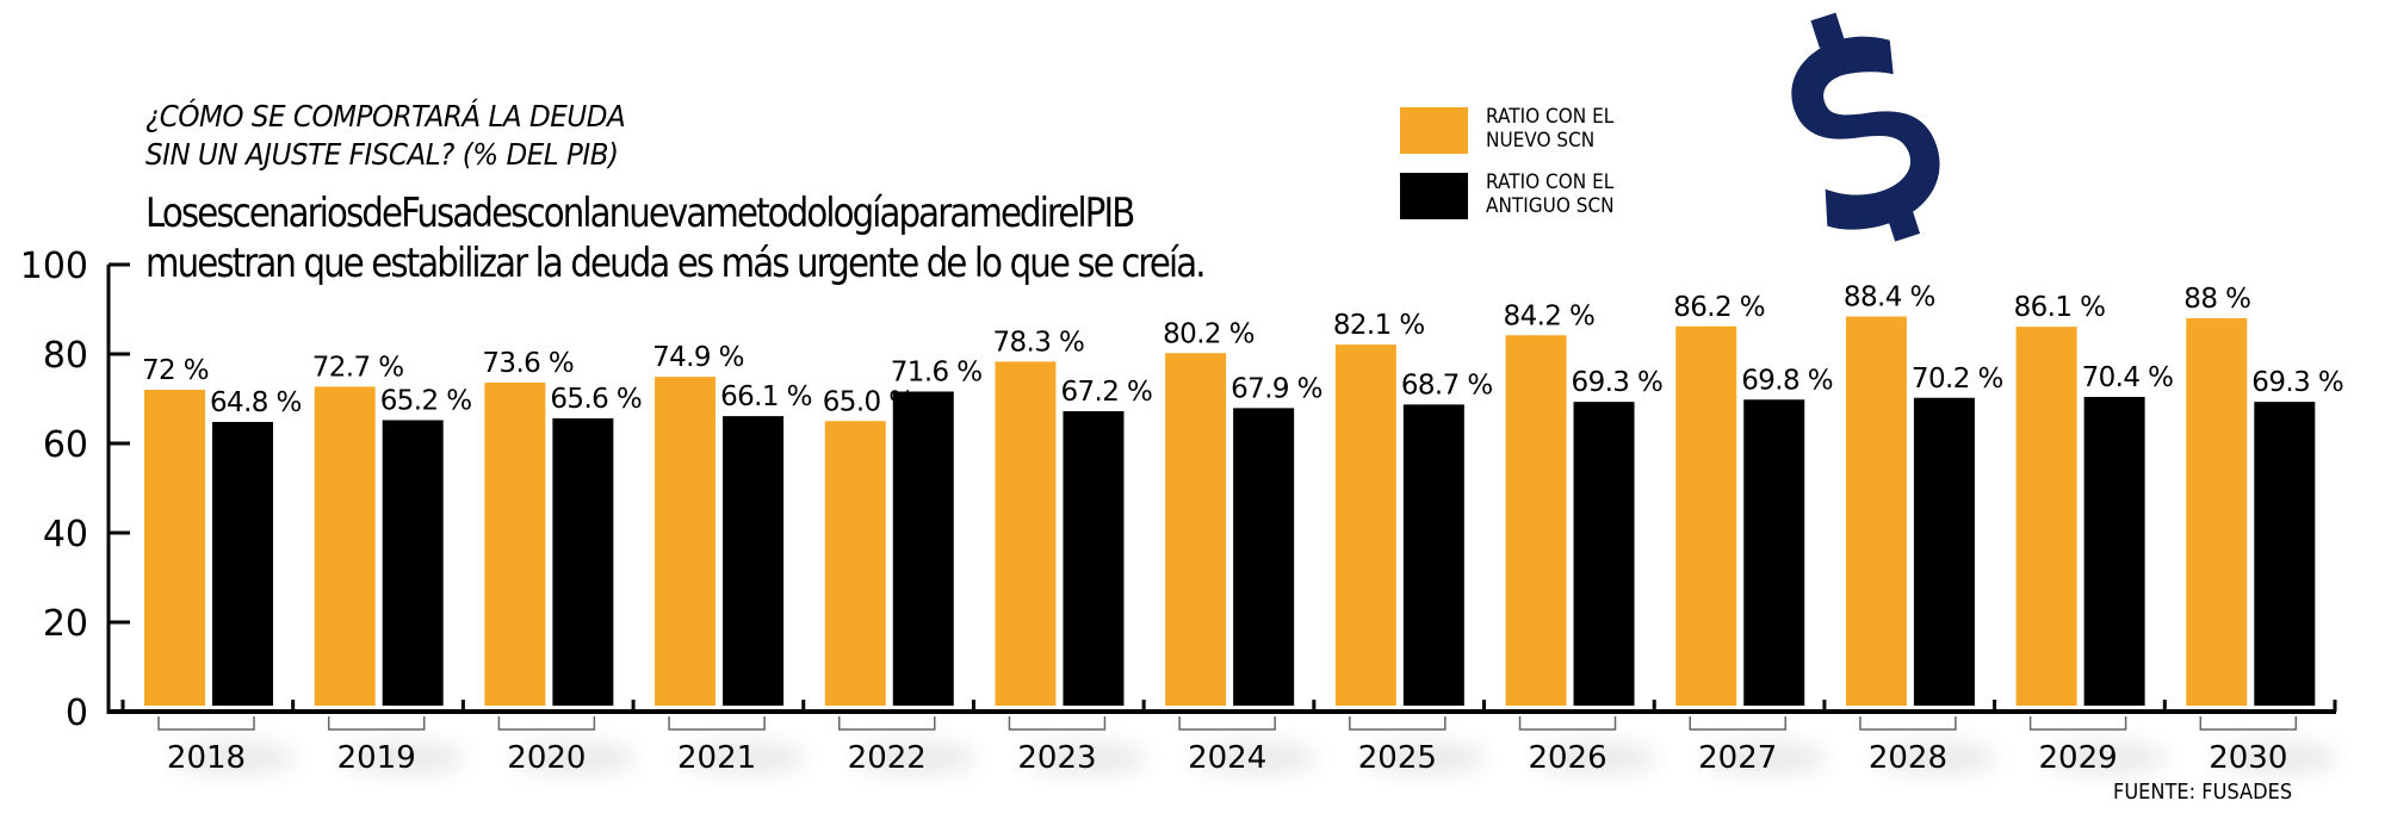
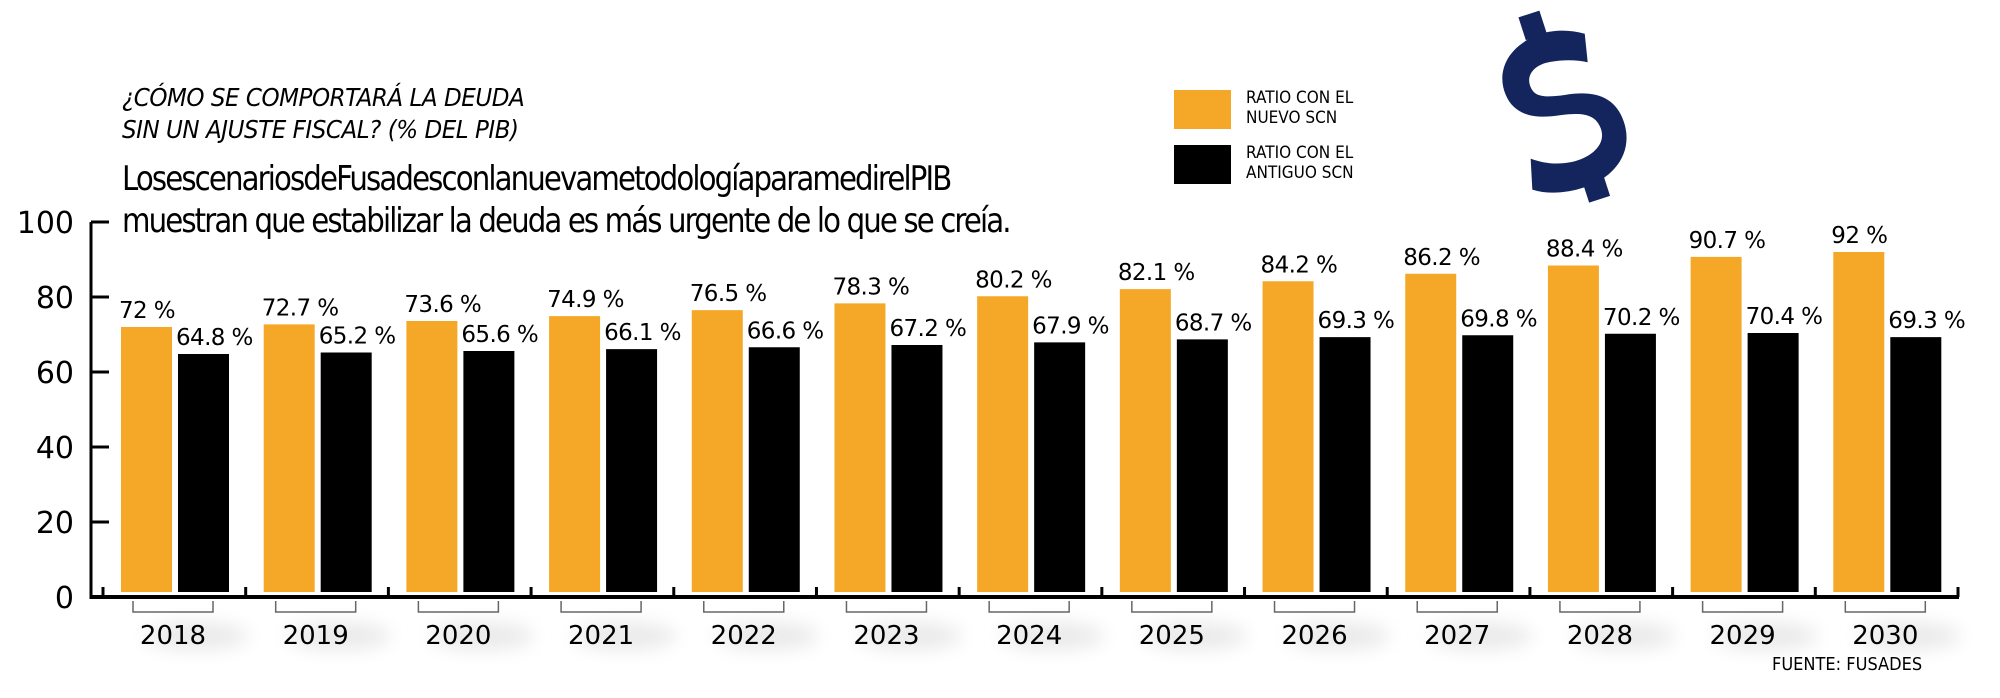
RATIO CON EL NUEVO SCN/2022: 65.0 -> 76.5
RATIO CON EL ANTIGUO SCN/2022: 71.6 -> 66.6
RATIO CON EL NUEVO SCN/2029: 86.1 -> 90.7
RATIO CON EL NUEVO SCN/2030: 88 -> 92
